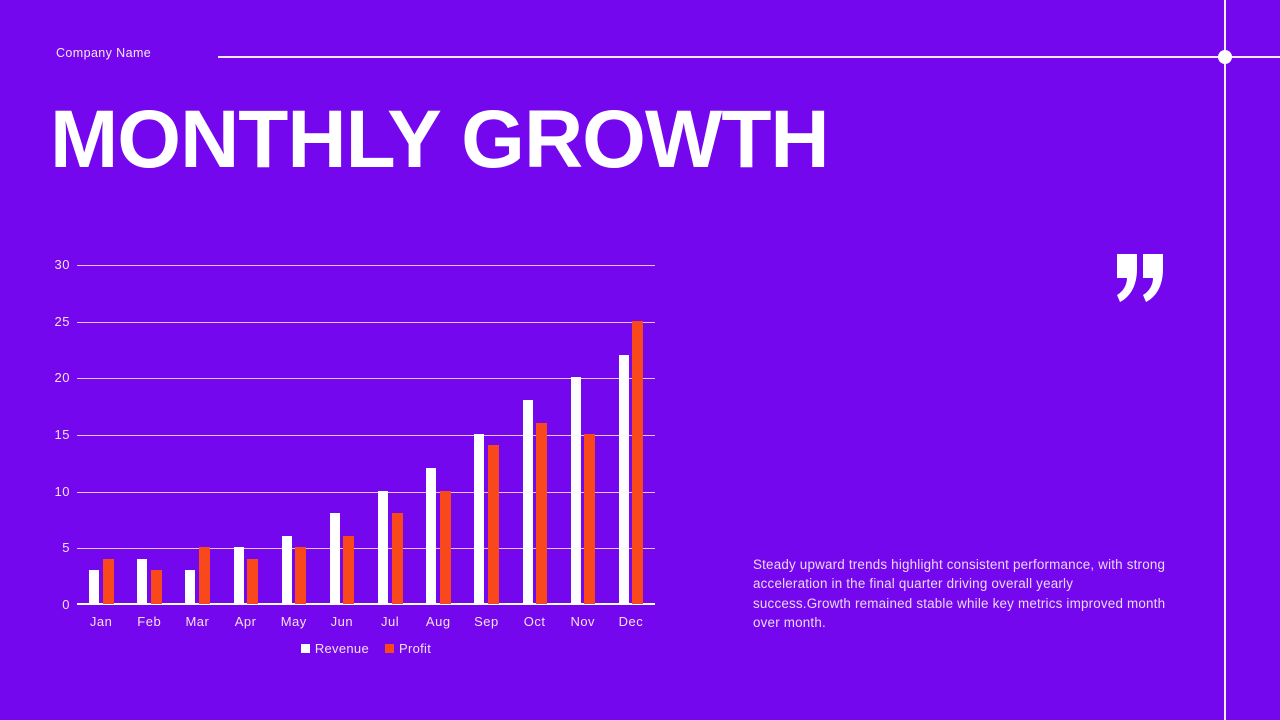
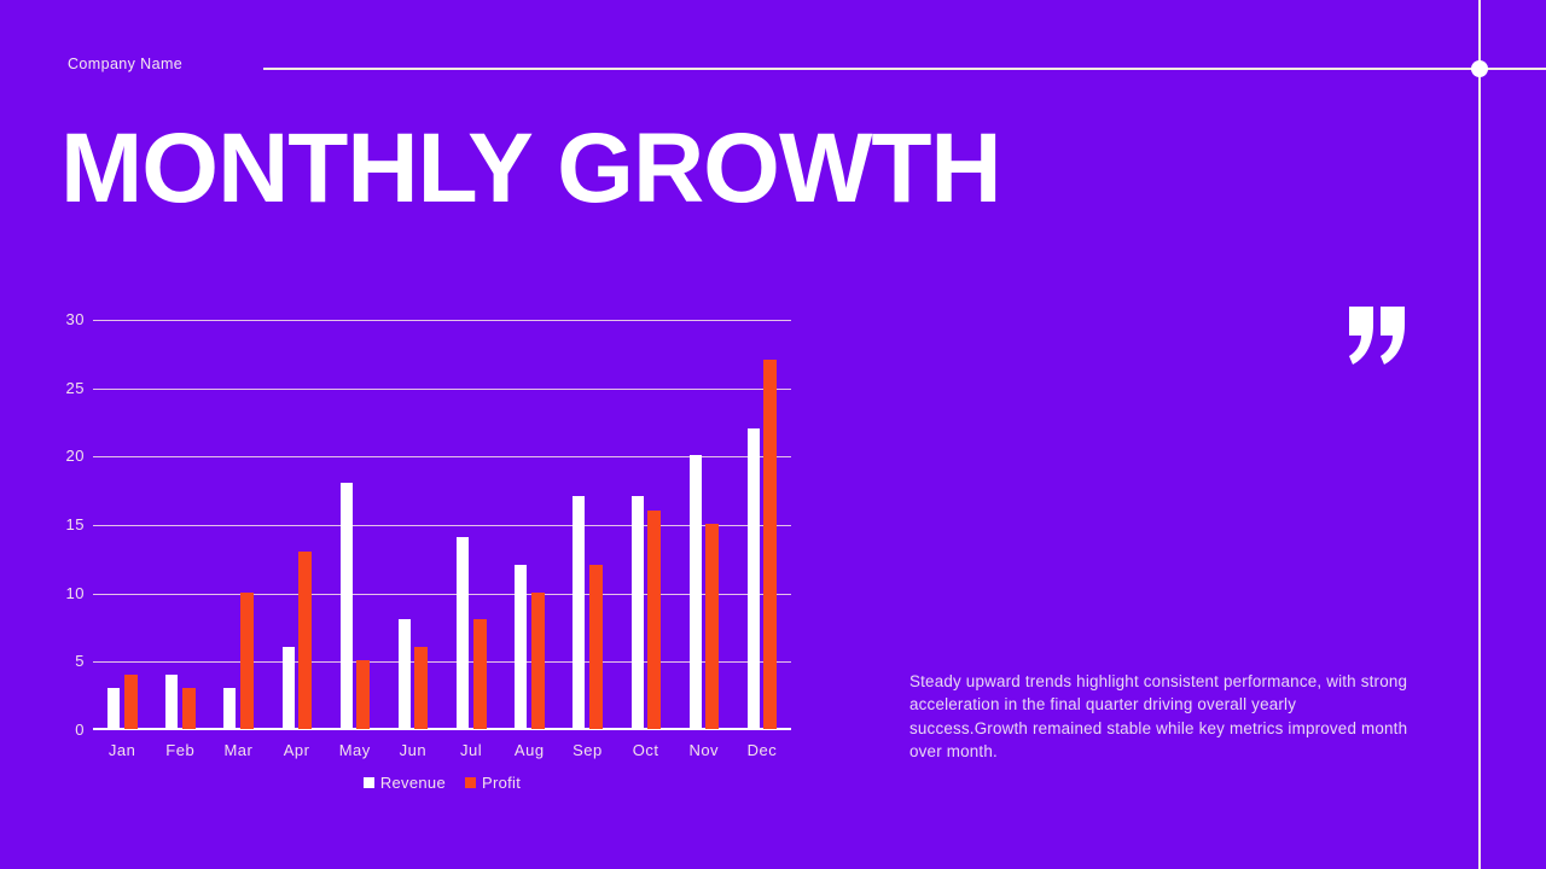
Profit/Mar: 5 -> 10
Revenue/Apr: 5 -> 6
Profit/Apr: 4 -> 13
Revenue/May: 6 -> 18
Revenue/Jul: 10 -> 14
Revenue/Sep: 15 -> 17
Profit/Sep: 14 -> 12
Revenue/Oct: 18 -> 17
Profit/Dec: 25 -> 27
